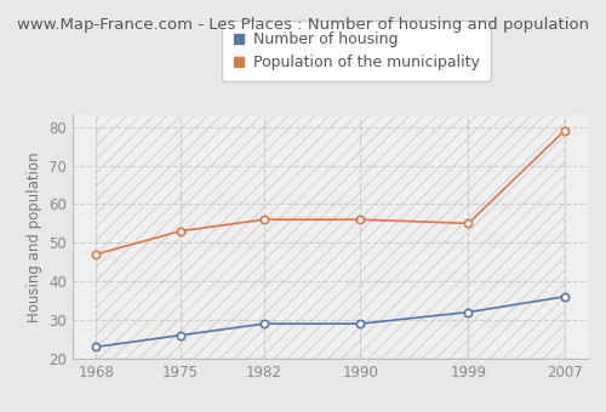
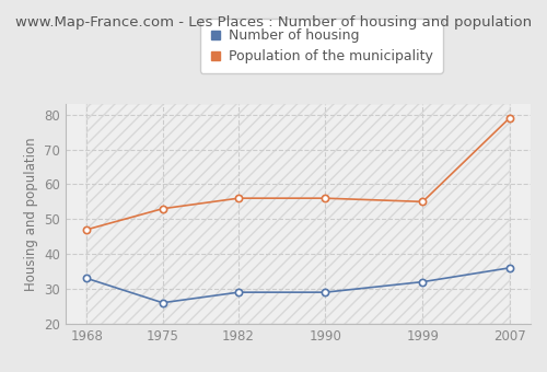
Number of housing/1968: 23 -> 33
